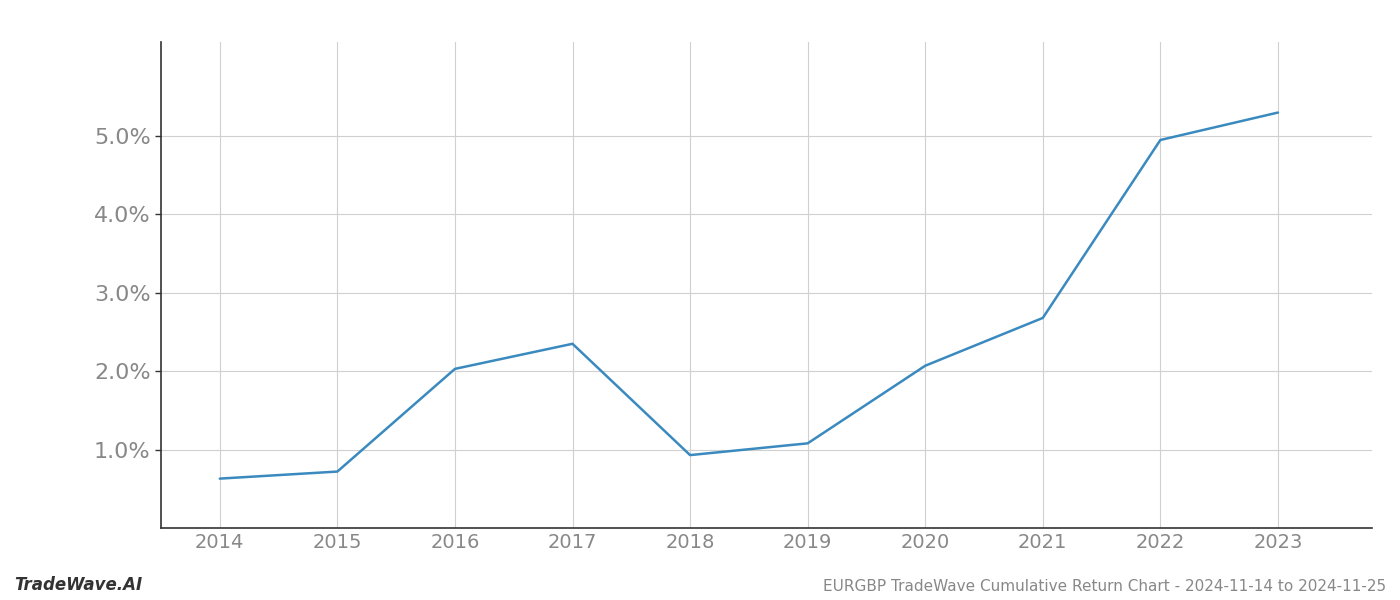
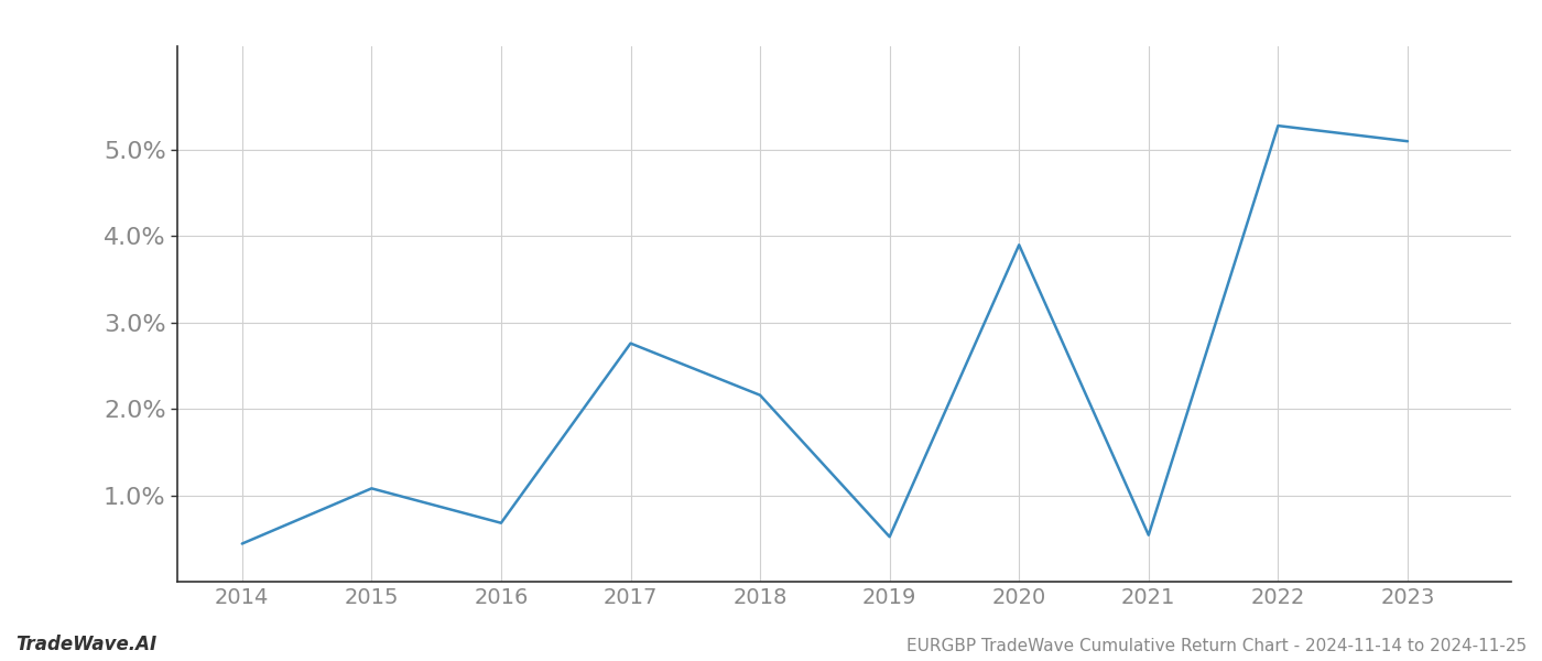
2014: 0.63% -> 0.44%
2015: 0.72% -> 1.08%
2016: 2.03% -> 0.68%
2017: 2.35% -> 2.76%
2018: 0.93% -> 2.16%
2019: 1.08% -> 0.52%
2020: 2.07% -> 3.90%
2021: 2.68% -> 0.54%
2022: 4.95% -> 5.28%
2023: 5.30% -> 5.10%
